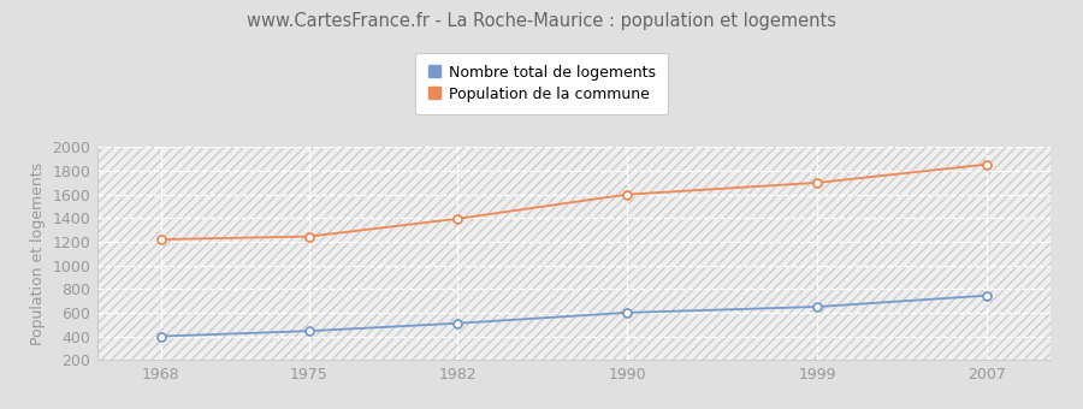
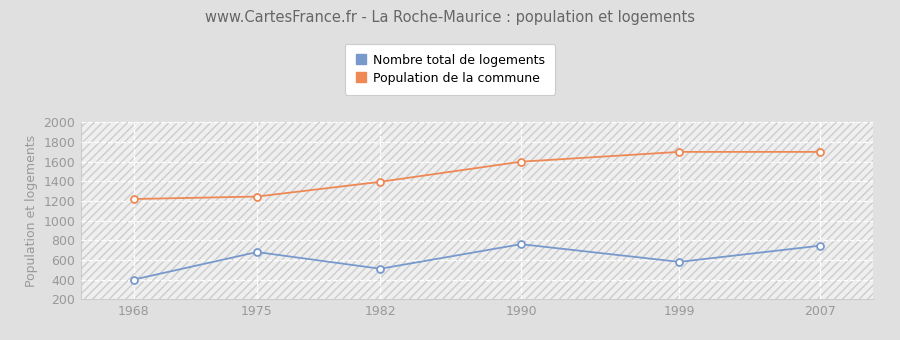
Nombre total de logements/1975: 440 -> 680
Nombre total de logements/1990: 600 -> 760
Nombre total de logements/1999: 650 -> 580
Population de la commune/2007: 1860 -> 1700
